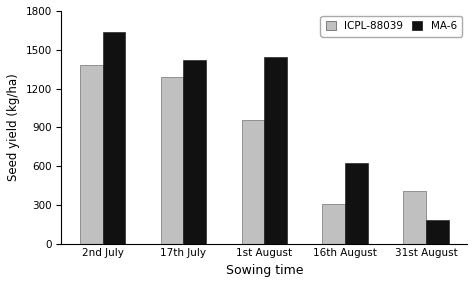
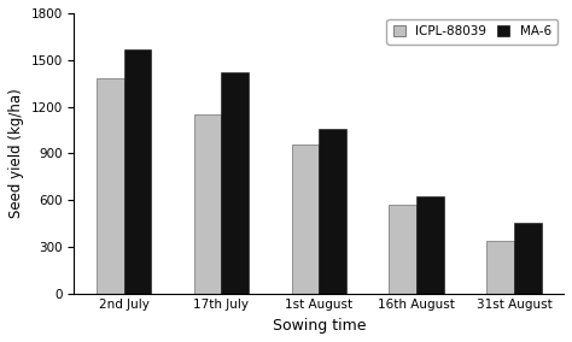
MA-6/2nd July: 1640 -> 1570
ICPL-88039/17th July: 1290 -> 1150
MA-6/1st August: 1440 -> 1060
ICPL-88039/16th August: 310 -> 570
ICPL-88039/31st August: 410 -> 340
MA-6/31st August: 180 -> 450
